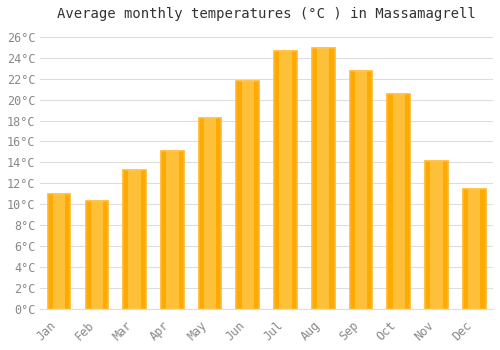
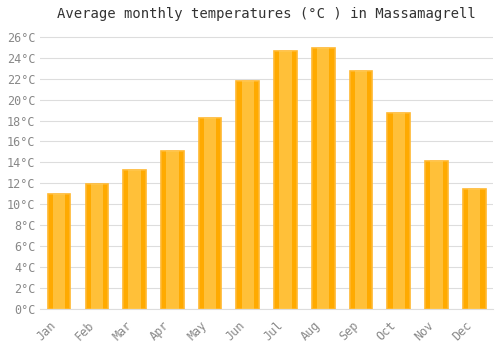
Feb: 10.3°C -> 11.9°C
Oct: 20.5°C -> 18.7°C
